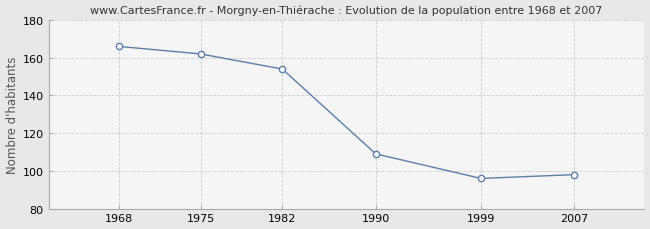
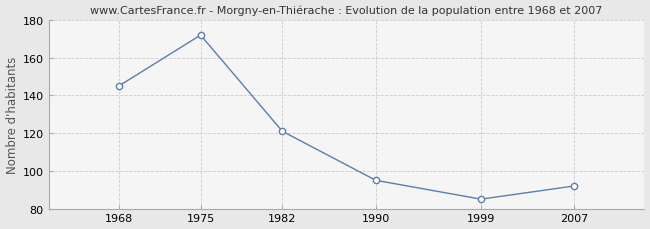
1968: 166 -> 145
1975: 162 -> 172
1982: 154 -> 121
1990: 109 -> 95
1999: 96 -> 85
2007: 98 -> 92
